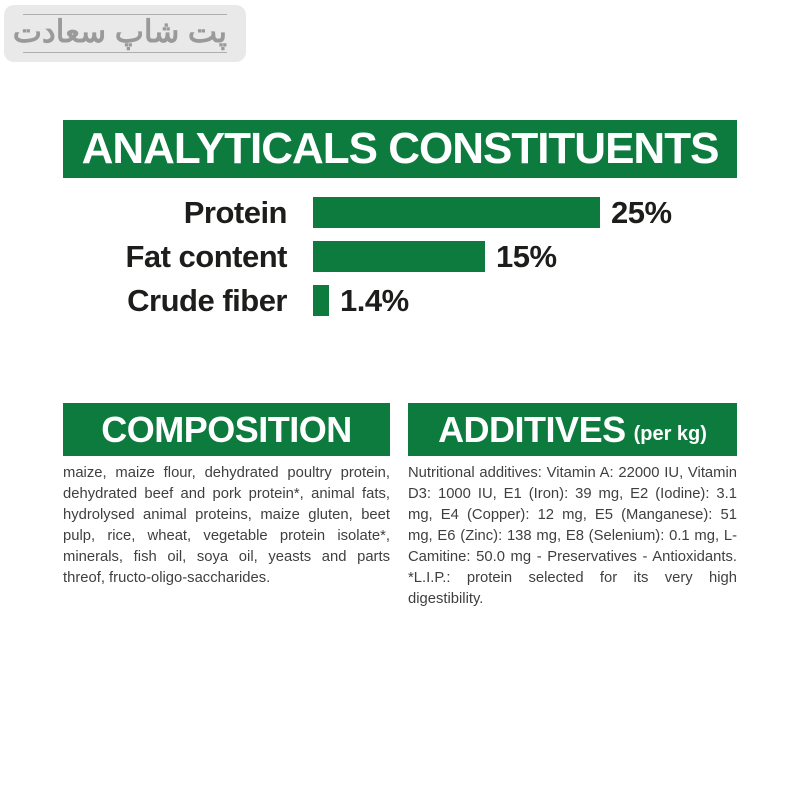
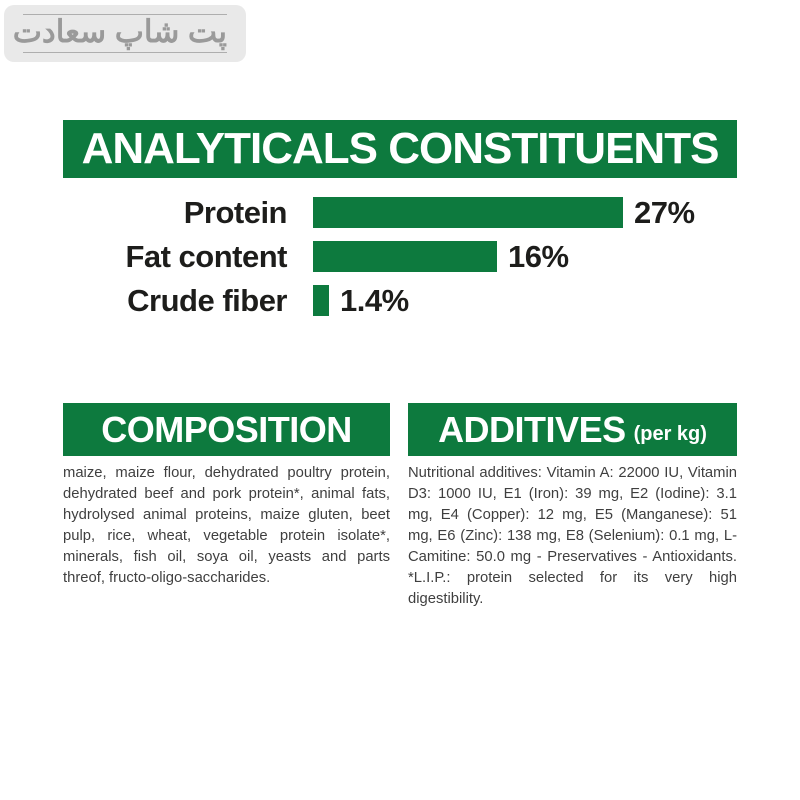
Protein: 25% -> 27%
Fat content: 15% -> 16%
